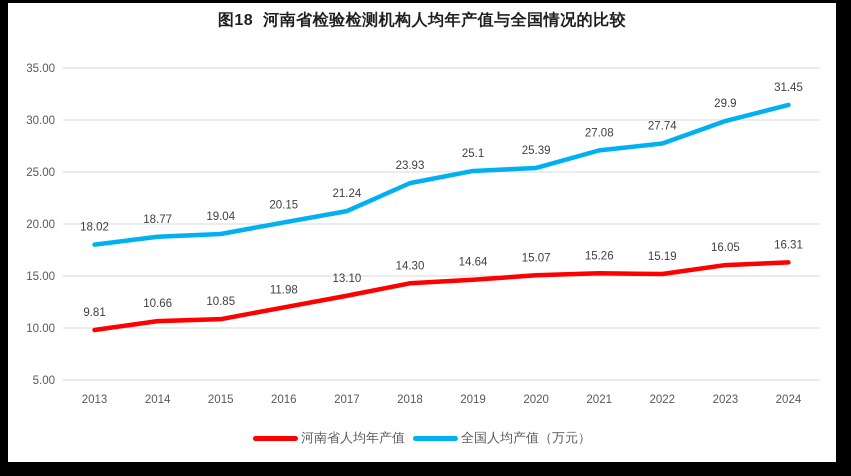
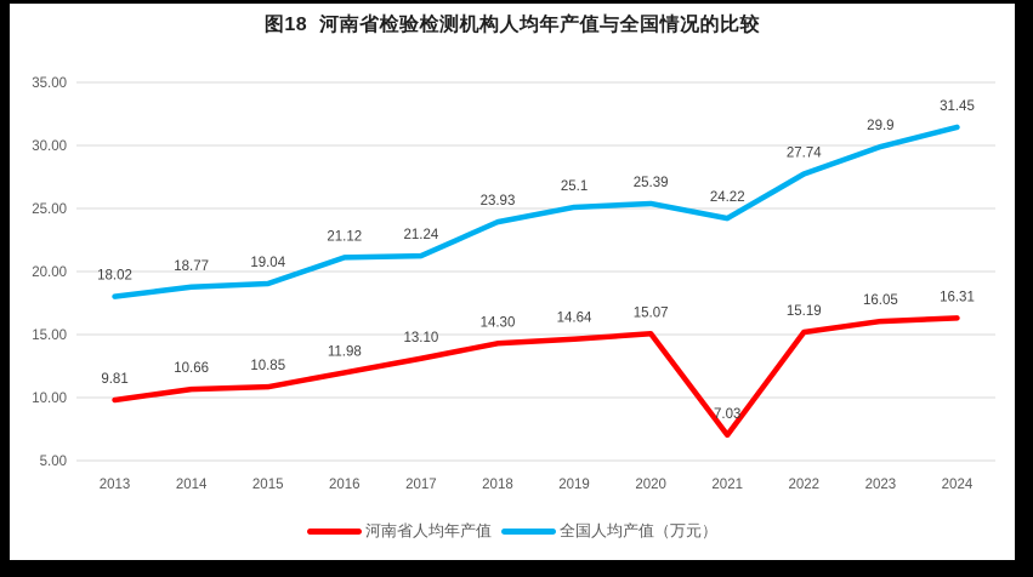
全国人均产值（万元）/2016: 20.15 -> 21.12
河南省人均年产值/2021: 15.26 -> 7.03
全国人均产值（万元）/2021: 27.08 -> 24.22
